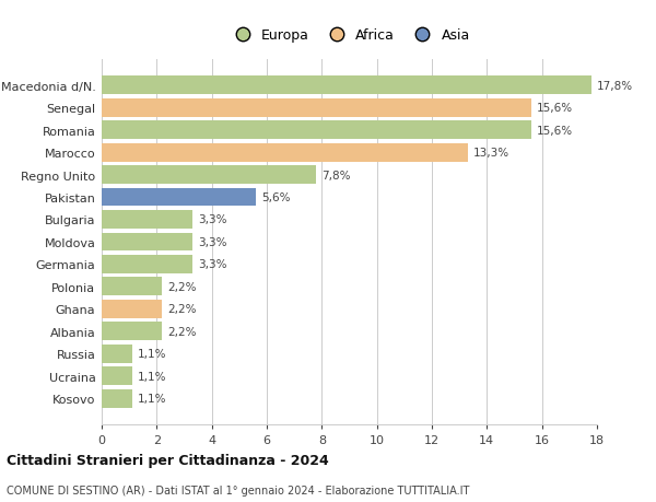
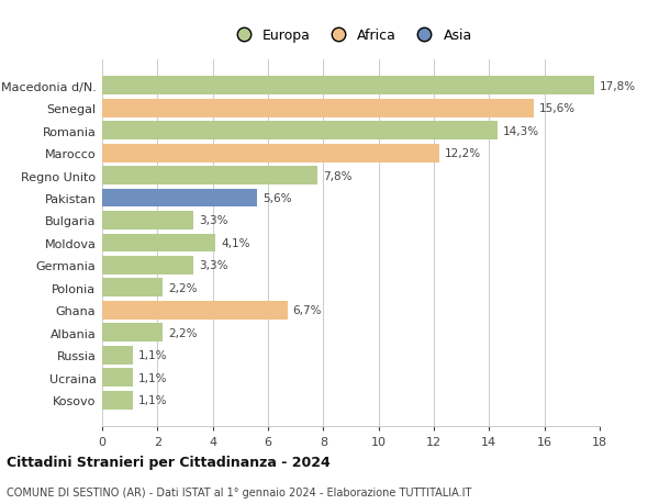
Romania: 15,6% -> 14,3%
Marocco: 13,3% -> 12,2%
Moldova: 3,3% -> 4,1%
Ghana: 2,2% -> 6,7%
